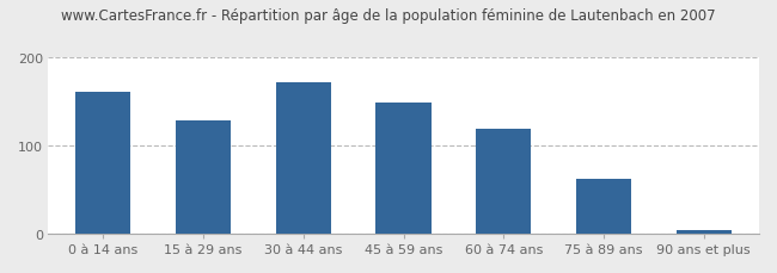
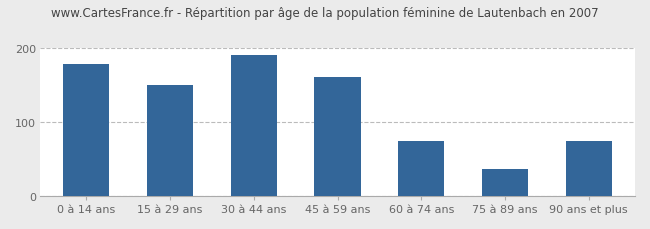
0 à 14 ans: 160 -> 178
15 à 29 ans: 128 -> 150
30 à 44 ans: 172 -> 190
45 à 59 ans: 148 -> 160
60 à 74 ans: 119 -> 74
75 à 89 ans: 62 -> 36
90 ans et plus: 3 -> 74
